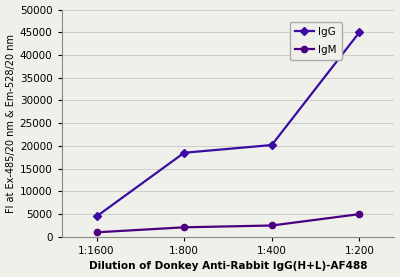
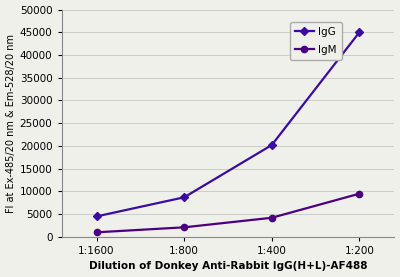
IgG/1:800: 18500 -> 8700
IgM/1:400: 2500 -> 4200
IgM/1:200: 5000 -> 9500
